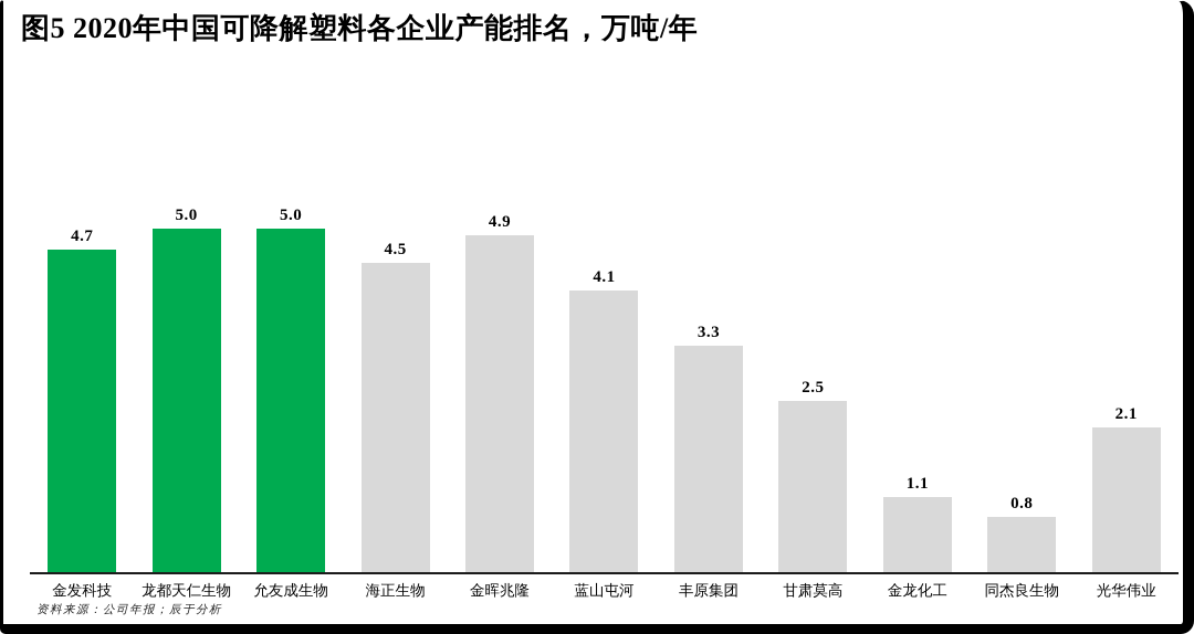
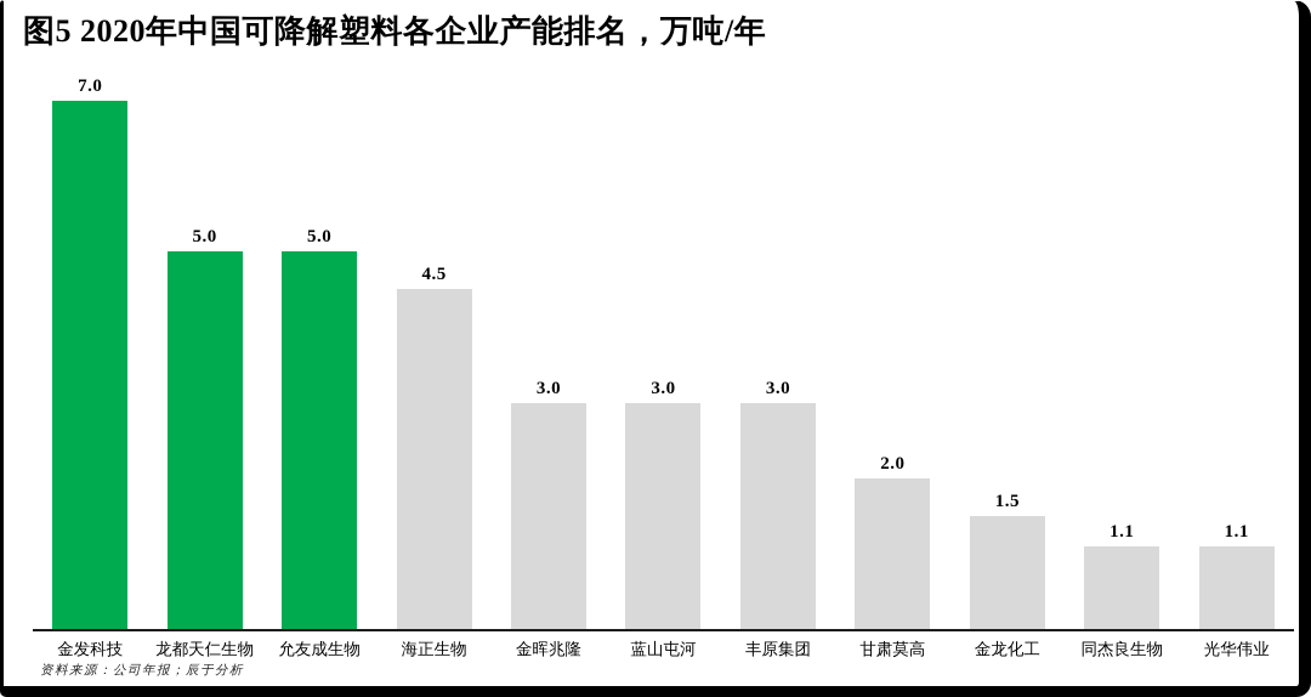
金发科技: 4.7 -> 7.0
金晖兆隆: 4.9 -> 3.0
蓝山屯河: 4.1 -> 3.0
丰原集团: 3.3 -> 3.0
甘肃莫高: 2.5 -> 2.0
金龙化工: 1.1 -> 1.5
同杰良生物: 0.8 -> 1.1
光华伟业: 2.1 -> 1.1
